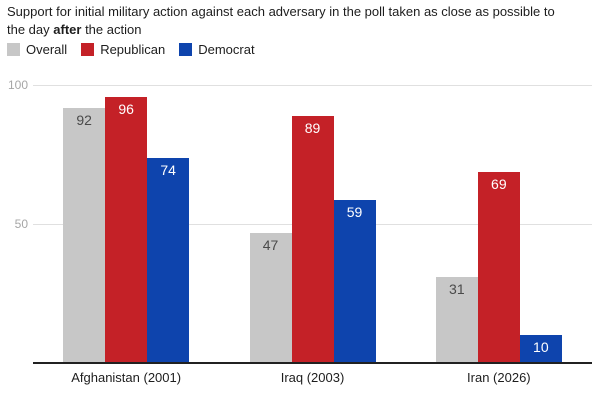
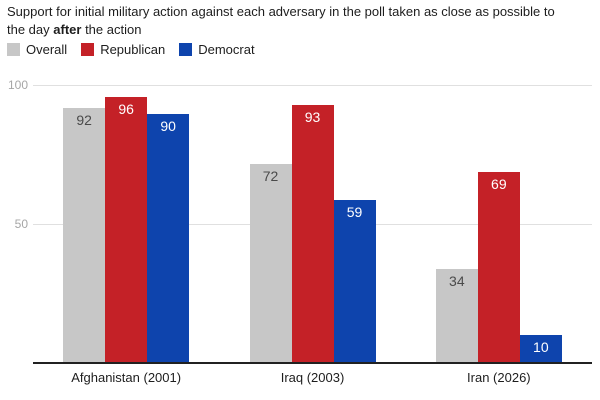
Democrat/Afghanistan (2001): 74 -> 90
Overall/Iraq (2003): 47 -> 72
Republican/Iraq (2003): 89 -> 93
Overall/Iran (2026): 31 -> 34
